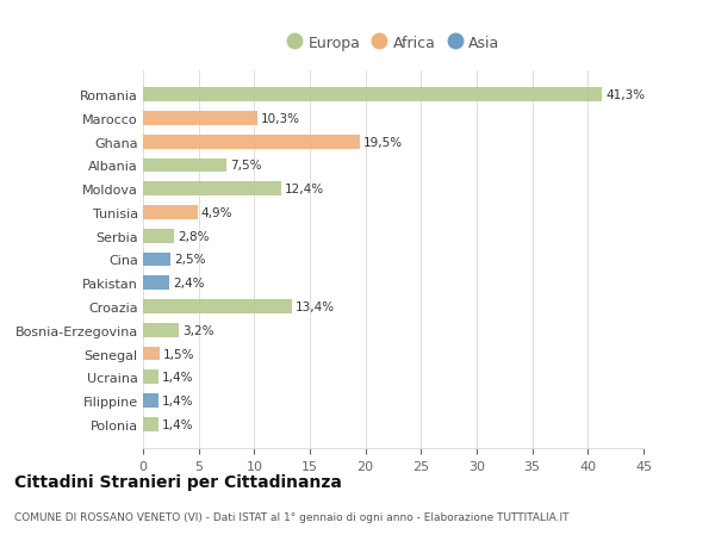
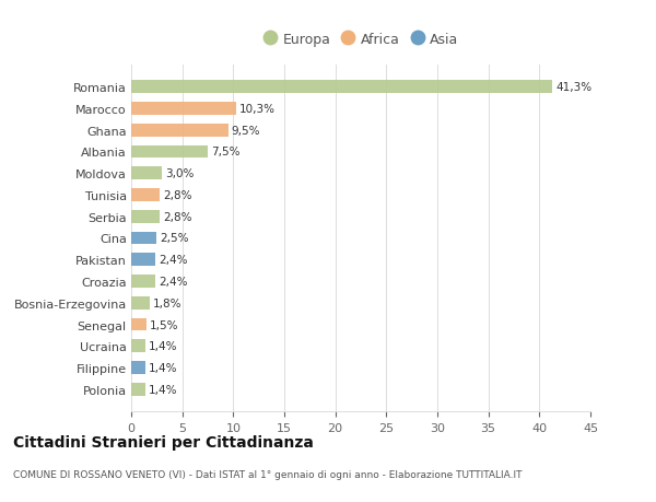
Ghana: 19,5% -> 9,5%
Moldova: 12,4% -> 3,0%
Tunisia: 4,9% -> 2,8%
Croazia: 13,4% -> 2,4%
Bosnia-Erzegovina: 3,2% -> 1,8%
